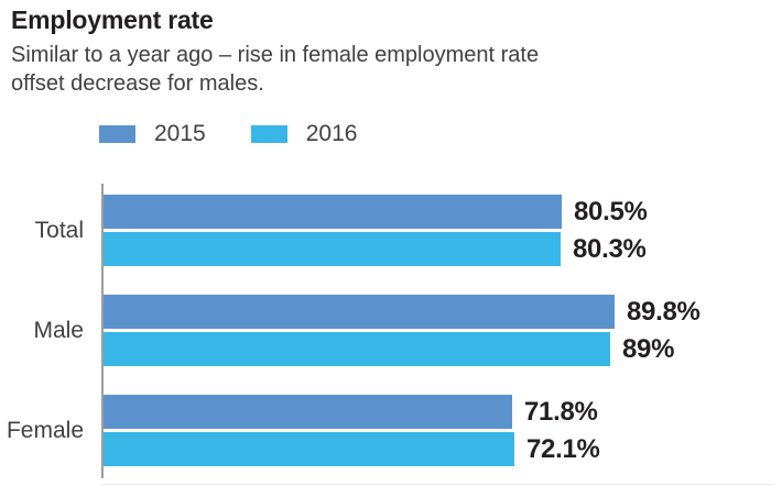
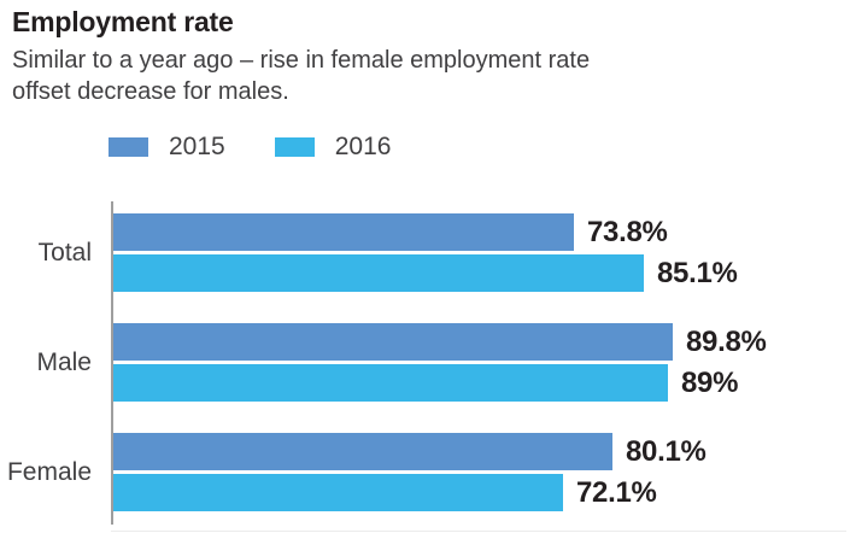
2015/Total: 80.5% -> 73.8%
2016/Total: 80.3% -> 85.1%
2015/Female: 71.8% -> 80.1%
